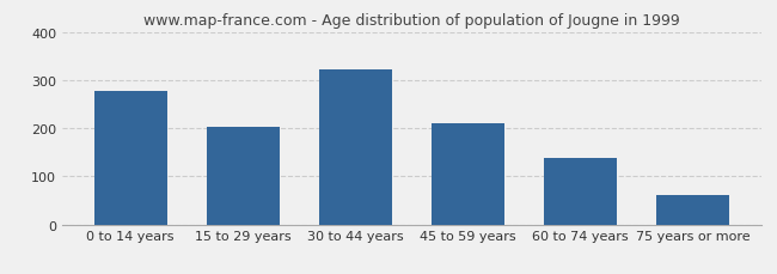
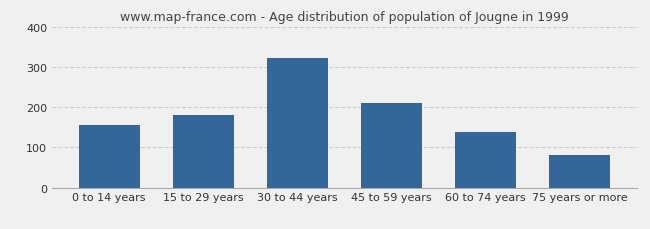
0 to 14 years: 277 -> 155
15 to 29 years: 202 -> 180
75 years or more: 60 -> 80
